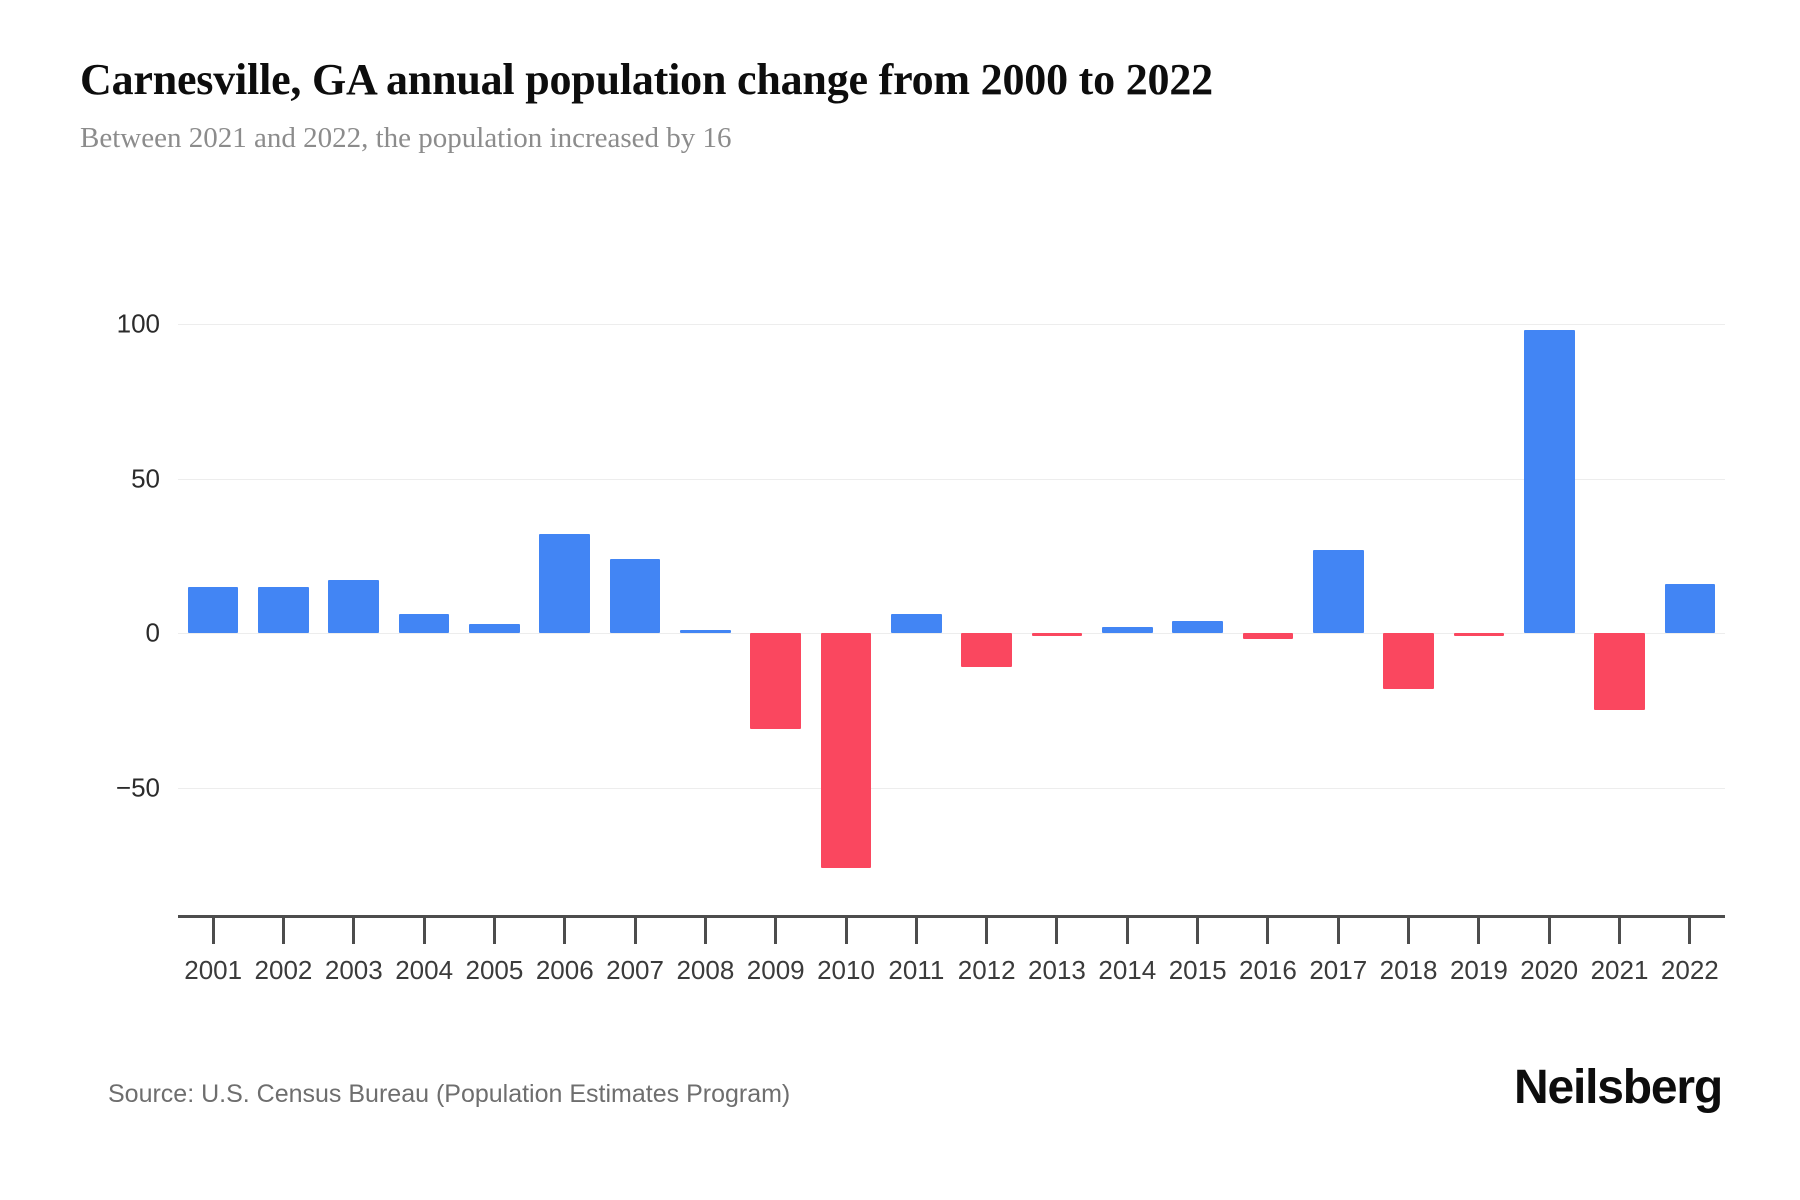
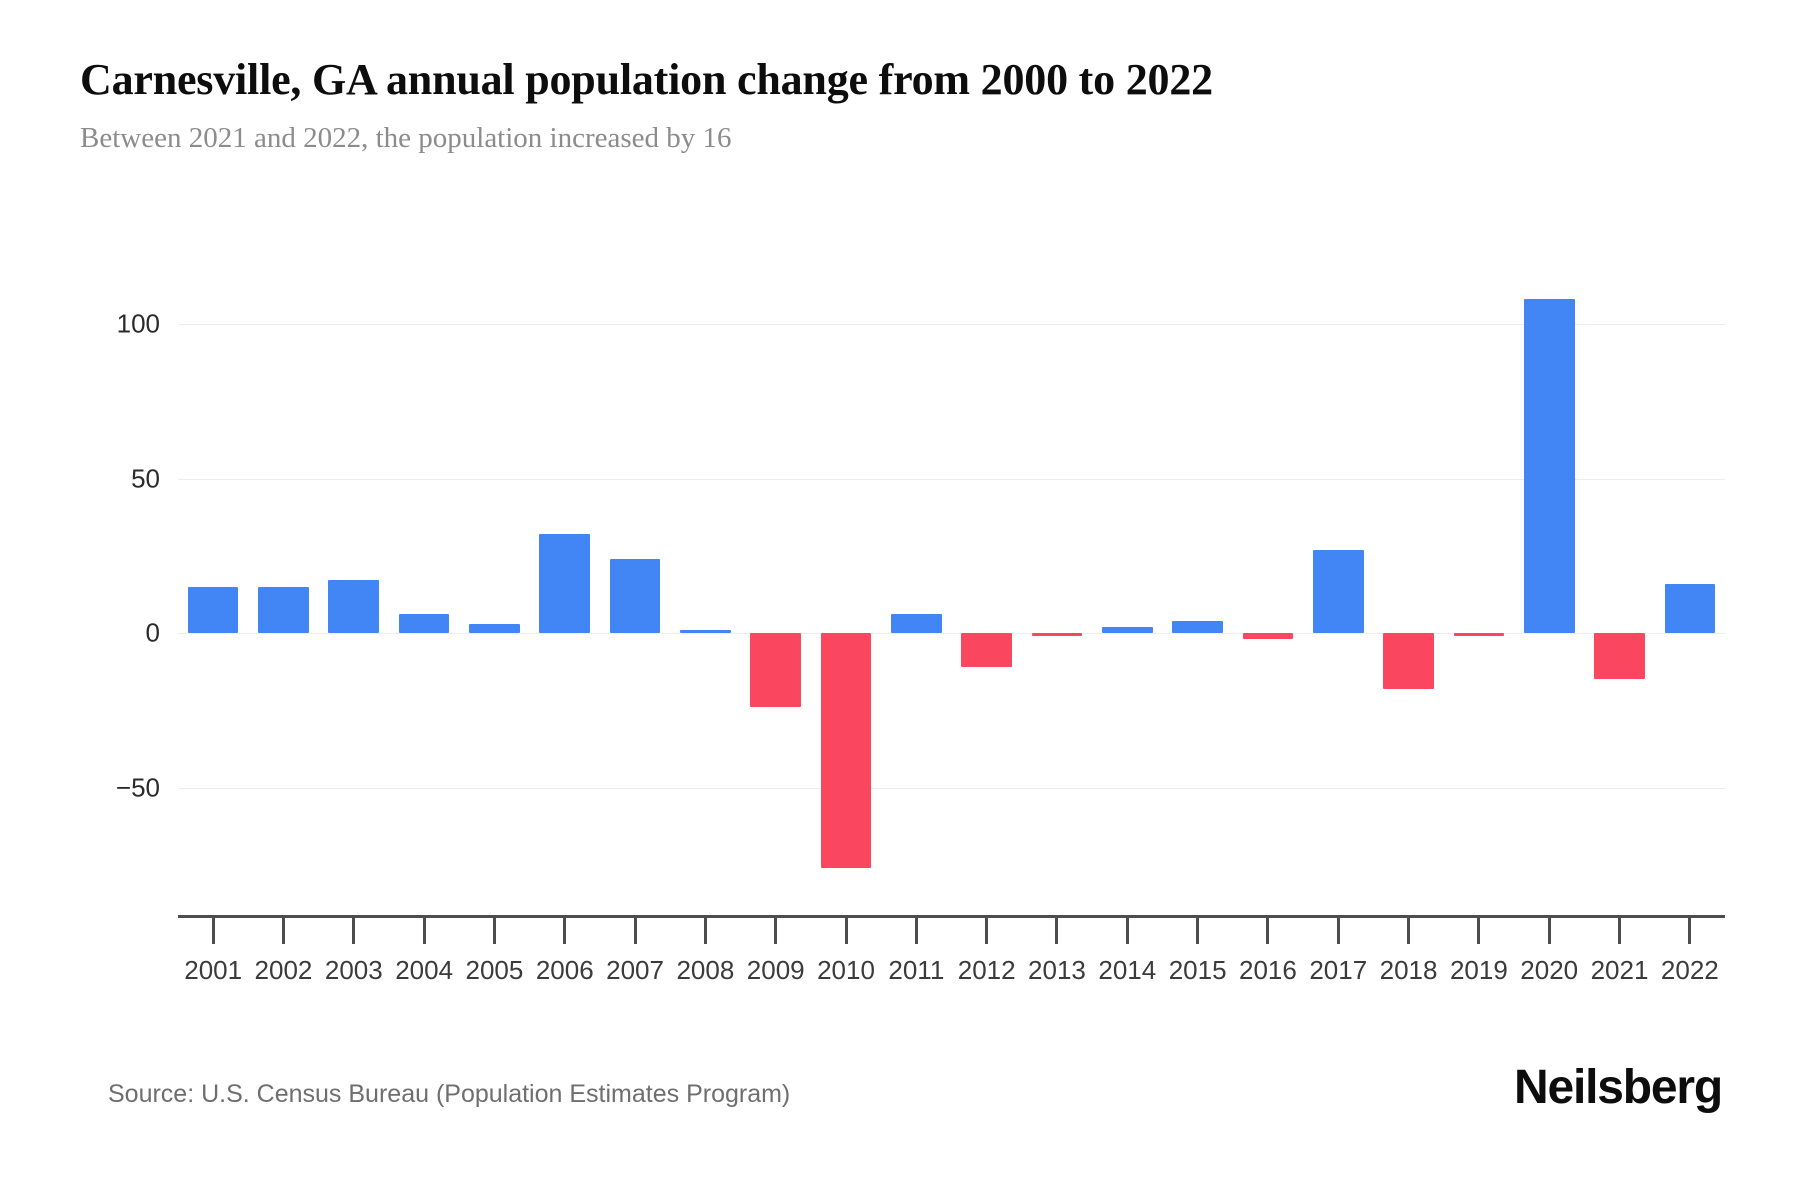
2009: -31 -> -24
2020: 98 -> 108
2021: -25 -> -15
